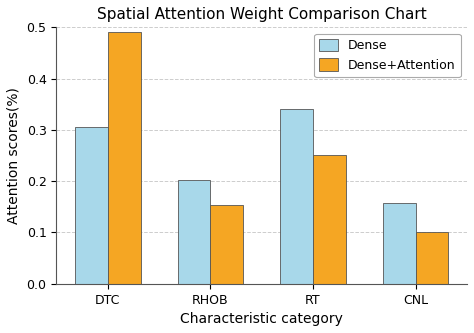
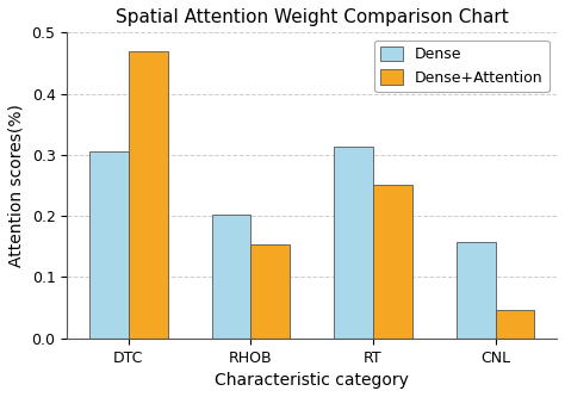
Dense+Attention/DTC: 0.490 -> 0.470
Dense/RT: 0.340 -> 0.314
Dense+Attention/CNL: 0.100 -> 0.046
